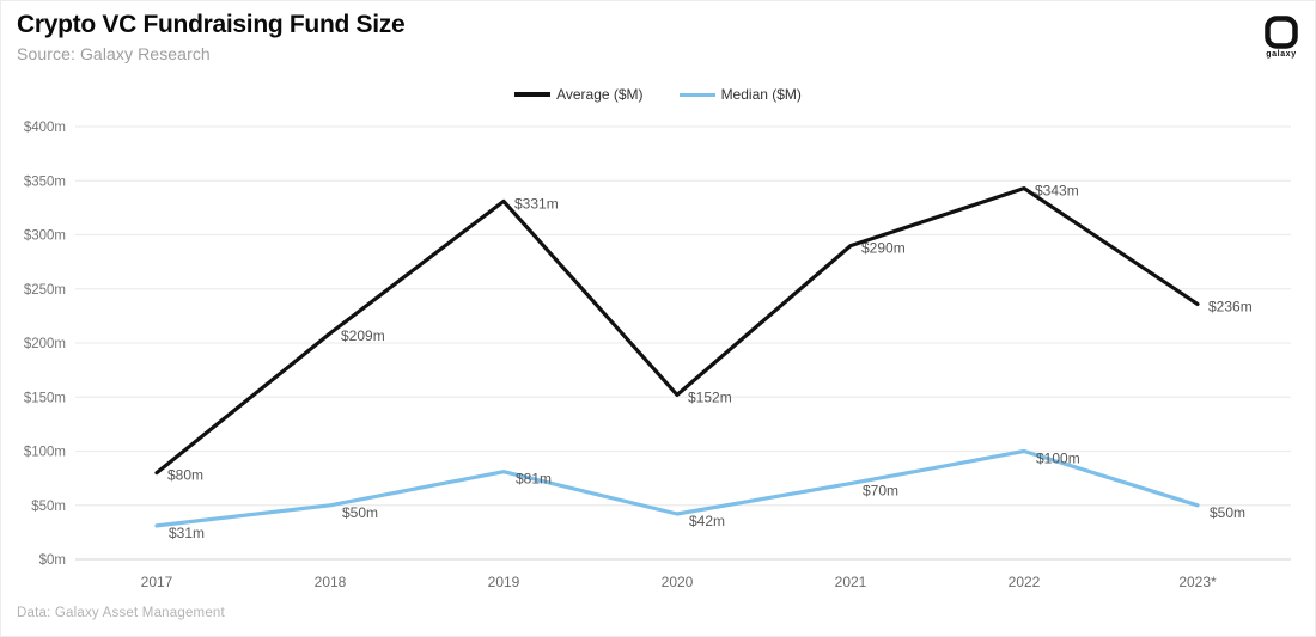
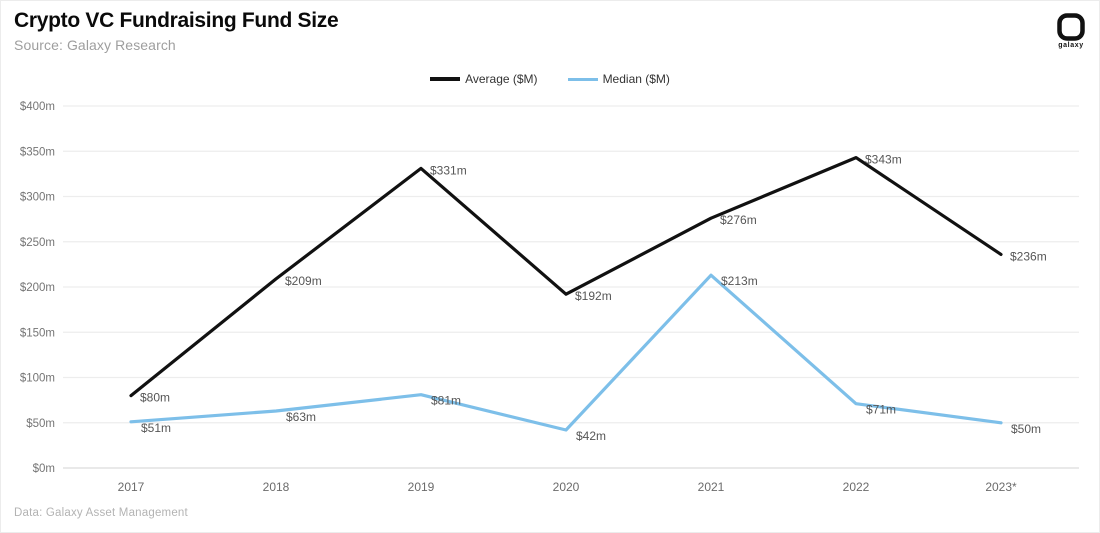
Median ($M)/2017: $31m -> $51m
Median ($M)/2018: $50m -> $63m
Average ($M)/2020: $152m -> $192m
Average ($M)/2021: $290m -> $276m
Median ($M)/2021: $70m -> $213m
Median ($M)/2022: $100m -> $71m
